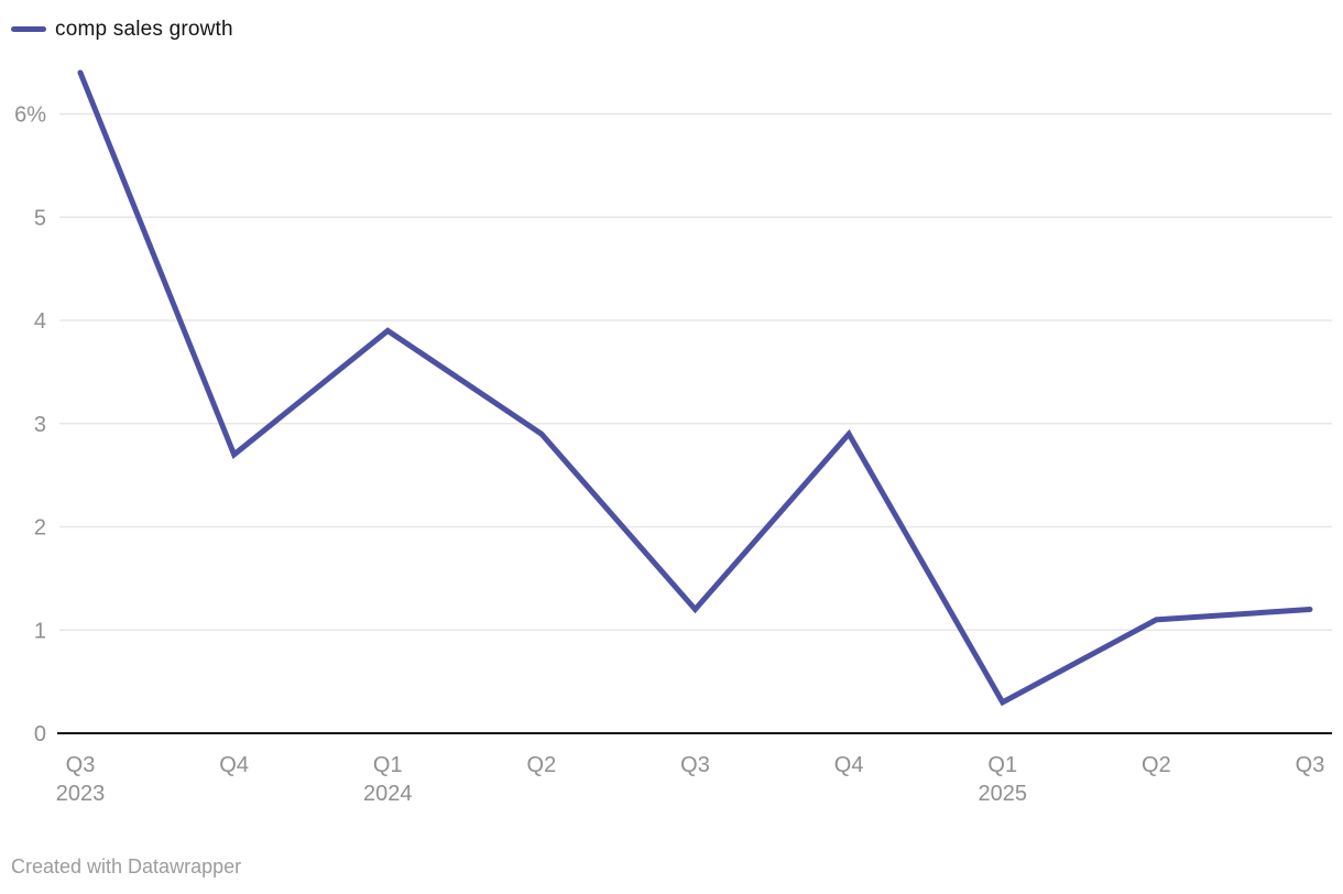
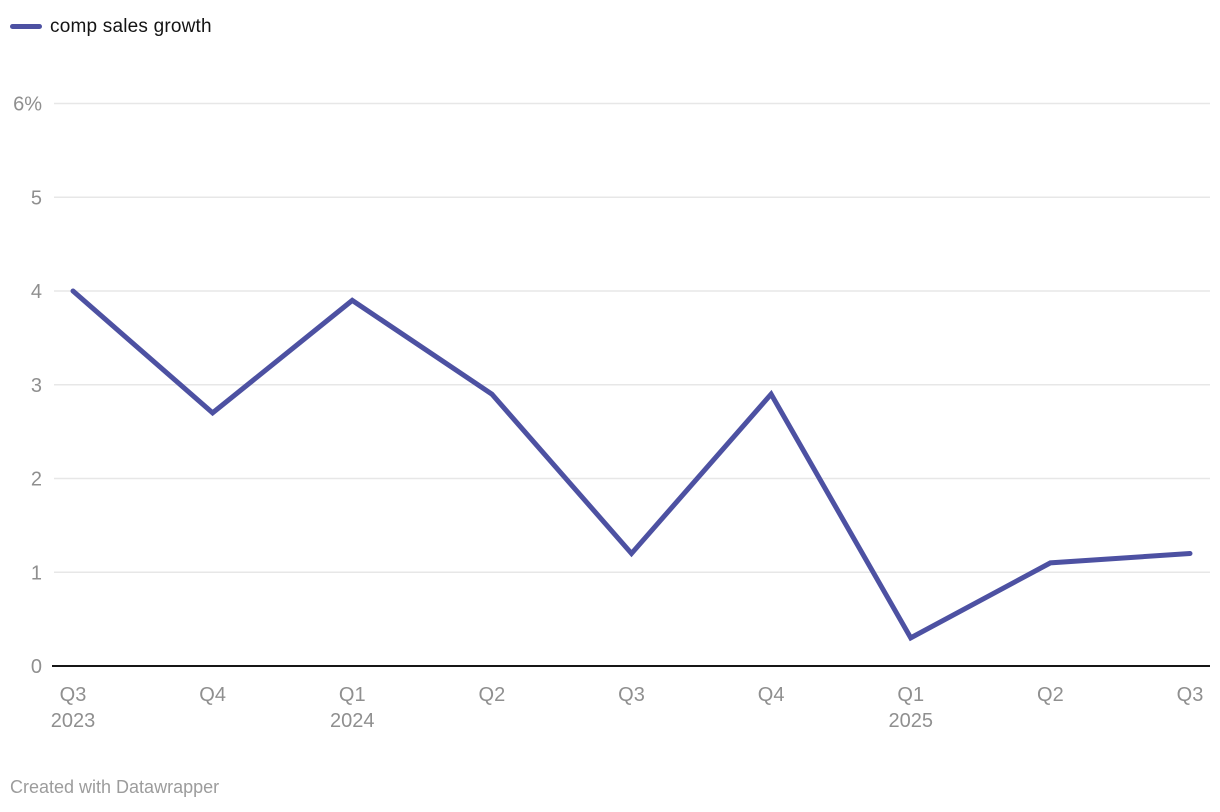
Q3 2023: 6.4% -> 4.0%
